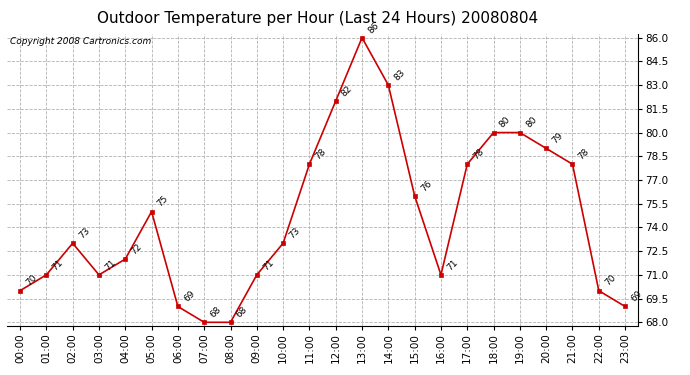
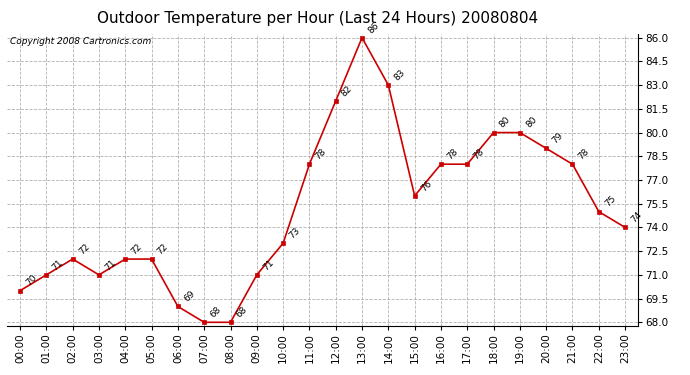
02:00: 73 -> 72
05:00: 75 -> 72
16:00: 71 -> 78
22:00: 70 -> 75
23:00: 69 -> 74
